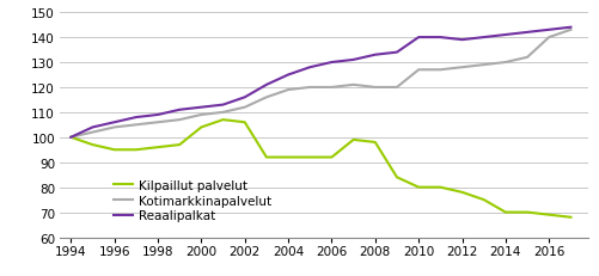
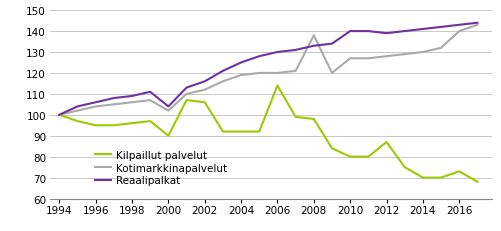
Kilpaillut palvelut/2000: 104 -> 90
Kotimarkkinapalvelut/2000: 109 -> 102
Reaalipalkat/2000: 112 -> 104
Kilpaillut palvelut/2006: 92 -> 114
Kotimarkkinapalvelut/2008: 120 -> 138
Kilpaillut palvelut/2012: 78 -> 87
Kilpaillut palvelut/2016: 69 -> 73
